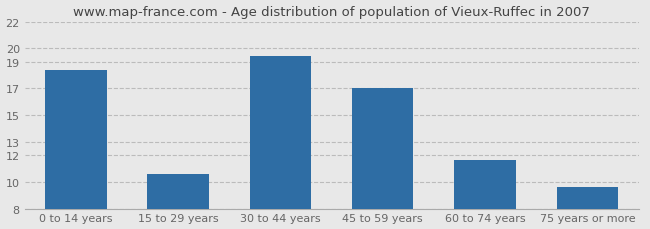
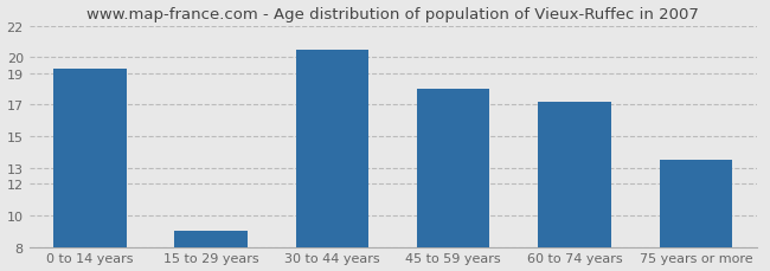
0 to 14 years: 18.4 -> 19.3
15 to 29 years: 10.6 -> 9.0
30 to 44 years: 19.4 -> 20.5
45 to 59 years: 17.0 -> 18.0
60 to 74 years: 11.6 -> 17.2
75 years or more: 9.6 -> 13.5
